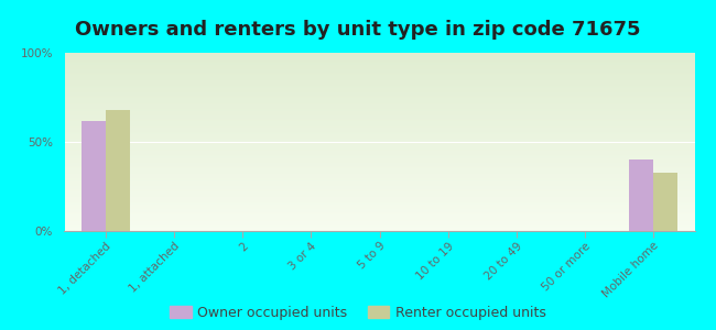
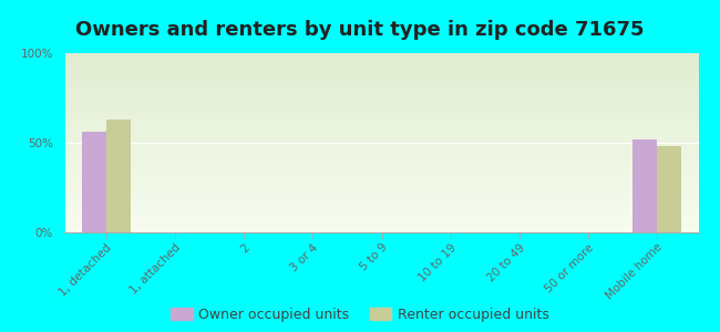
Owner occupied units/1, detached: 62% -> 56%
Renter occupied units/1, detached: 68% -> 63%
Owner occupied units/Mobile home: 40% -> 52%
Renter occupied units/Mobile home: 33% -> 48%
